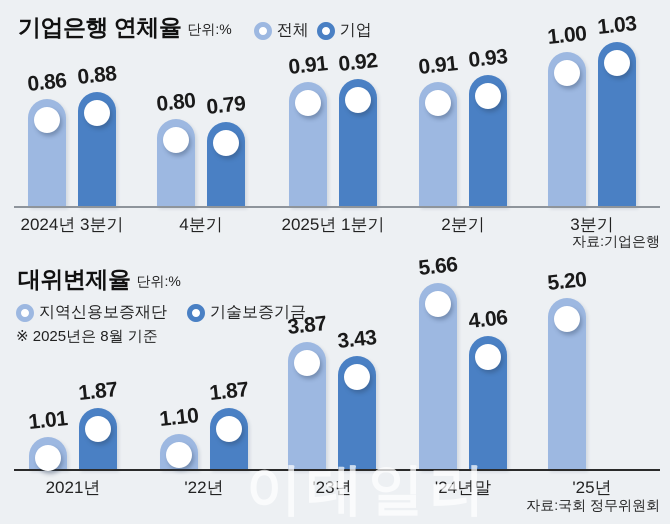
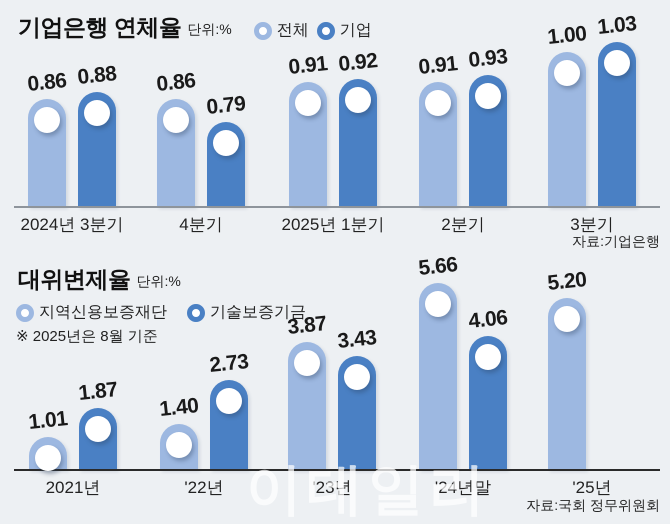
기업은행 연체율/전체/4분기: 0.80 -> 0.86
대위변제율/지역신용보증재단/'22년: 1.10 -> 1.40
대위변제율/기술보증기금/'22년: 1.87 -> 2.73
